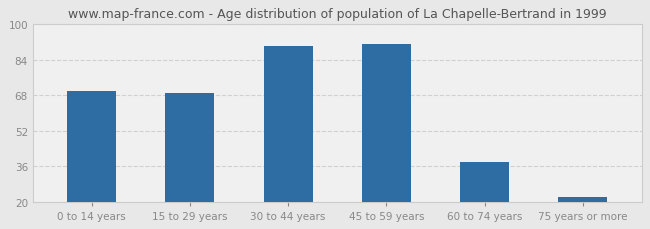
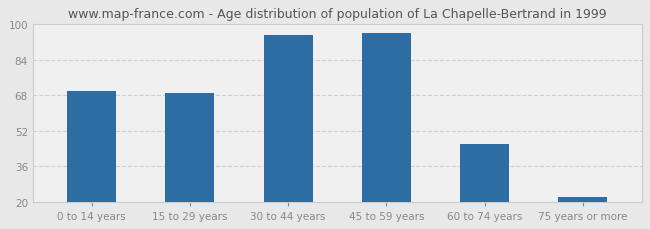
30 to 44 years: 90 -> 95
45 to 59 years: 91 -> 96
60 to 74 years: 38 -> 46
